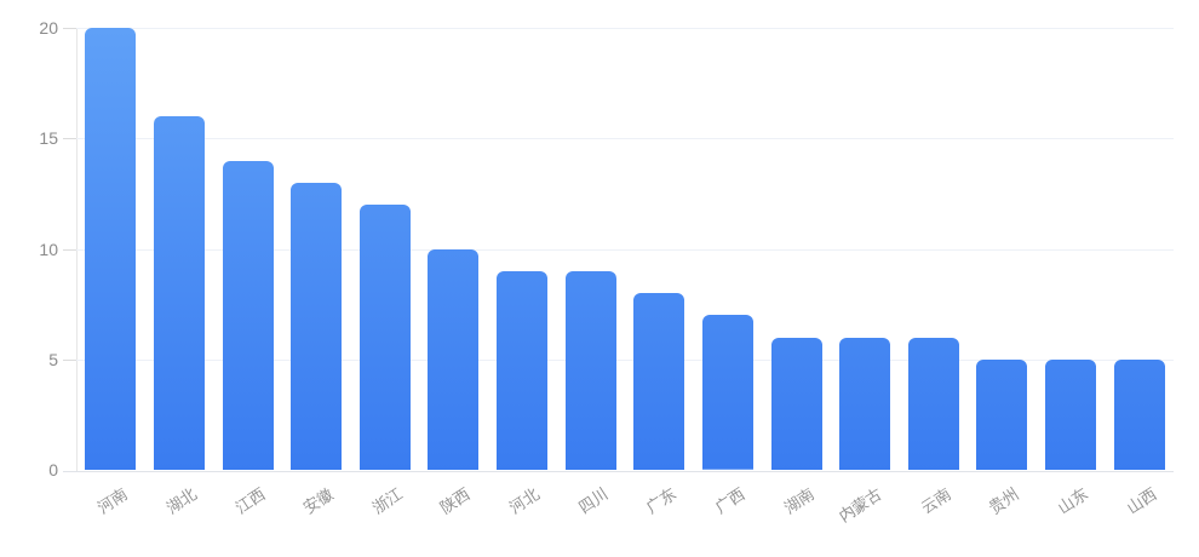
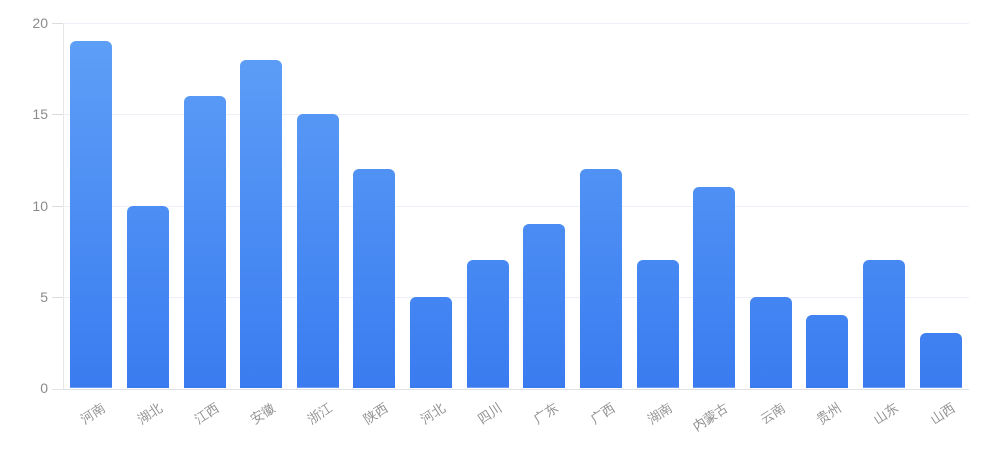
河南: 20 -> 19
湖北: 16 -> 10
江西: 14 -> 16
安徽: 13 -> 18
浙江: 12 -> 15
陕西: 10 -> 12
河北: 9 -> 5
四川: 9 -> 7
广东: 8 -> 9
广西: 7 -> 12
湖南: 6 -> 7
内蒙古: 6 -> 11
云南: 6 -> 5
贵州: 5 -> 4
山东: 5 -> 7
山西: 5 -> 3
